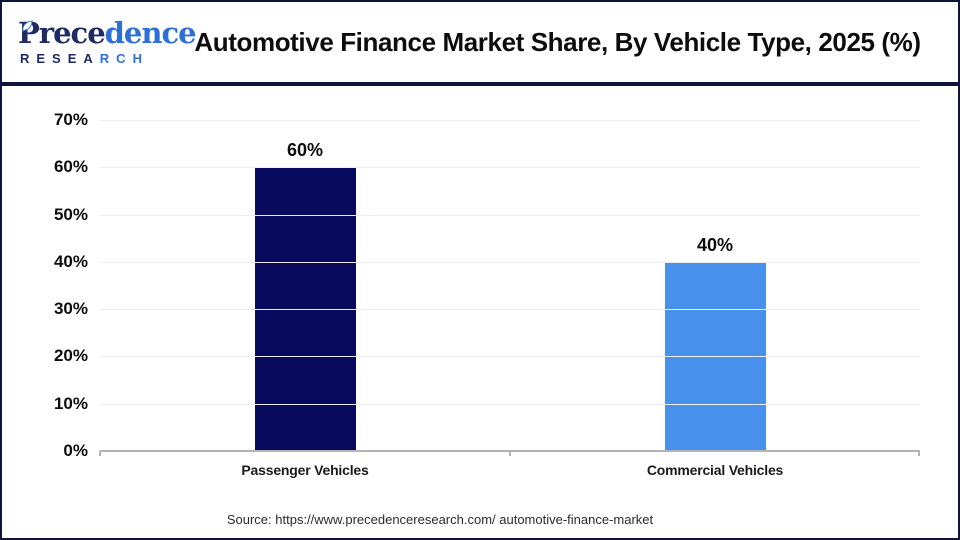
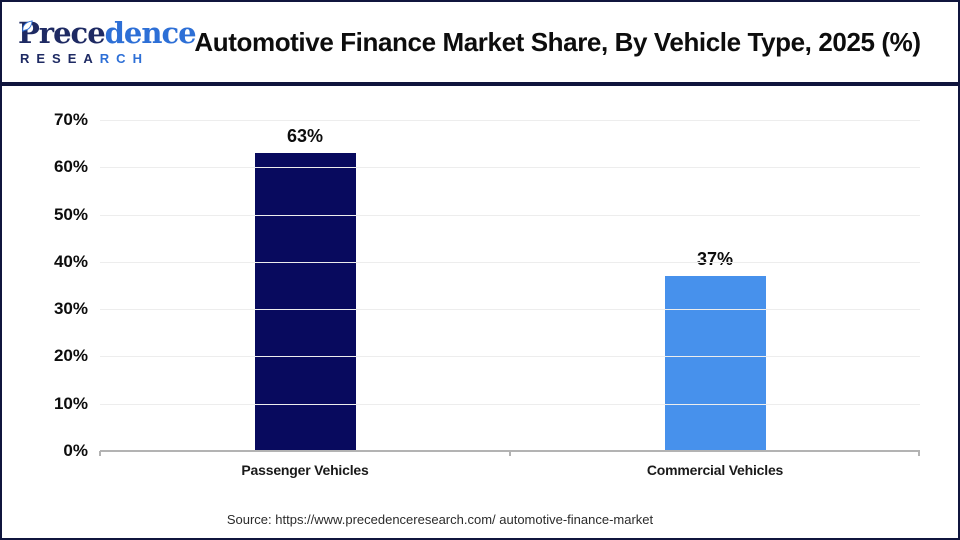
Passenger Vehicles: 60% -> 63%
Commercial Vehicles: 40% -> 37%
